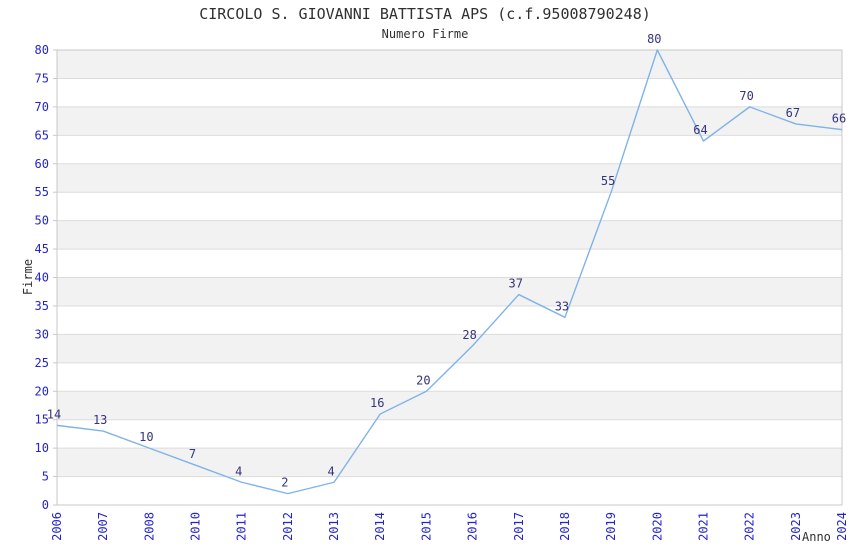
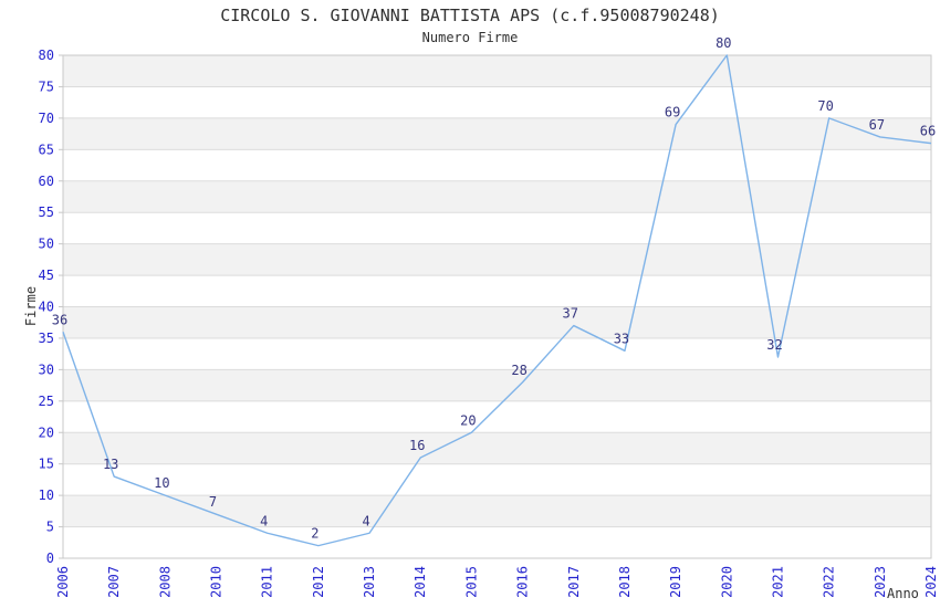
2006: 14 -> 36
2019: 55 -> 69
2021: 64 -> 32
